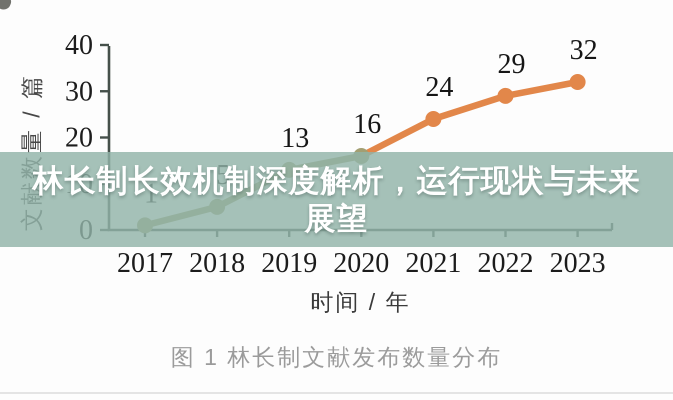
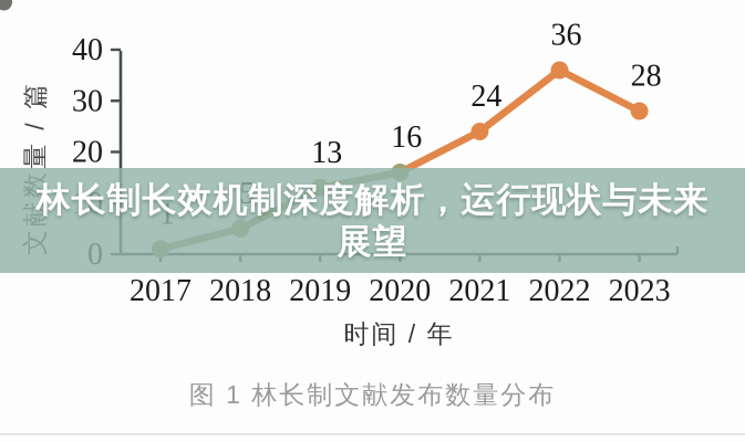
2022: 29 -> 36
2023: 32 -> 28
